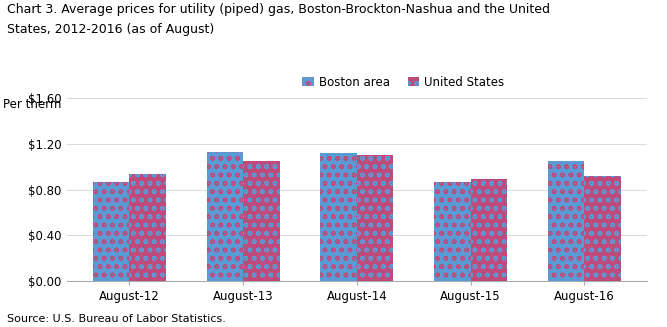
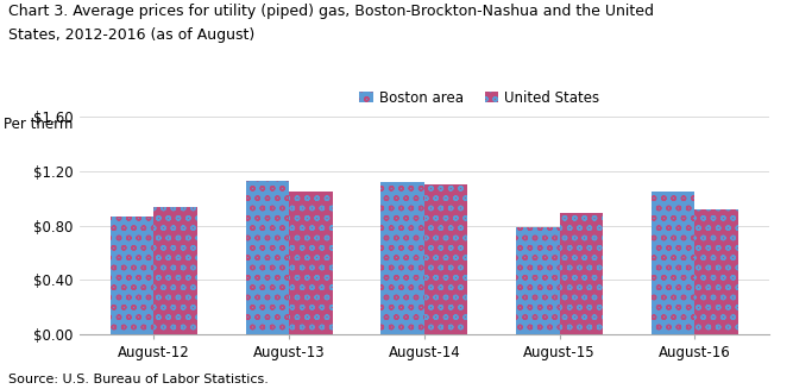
Boston area/August-15: $0.87 -> $0.79
